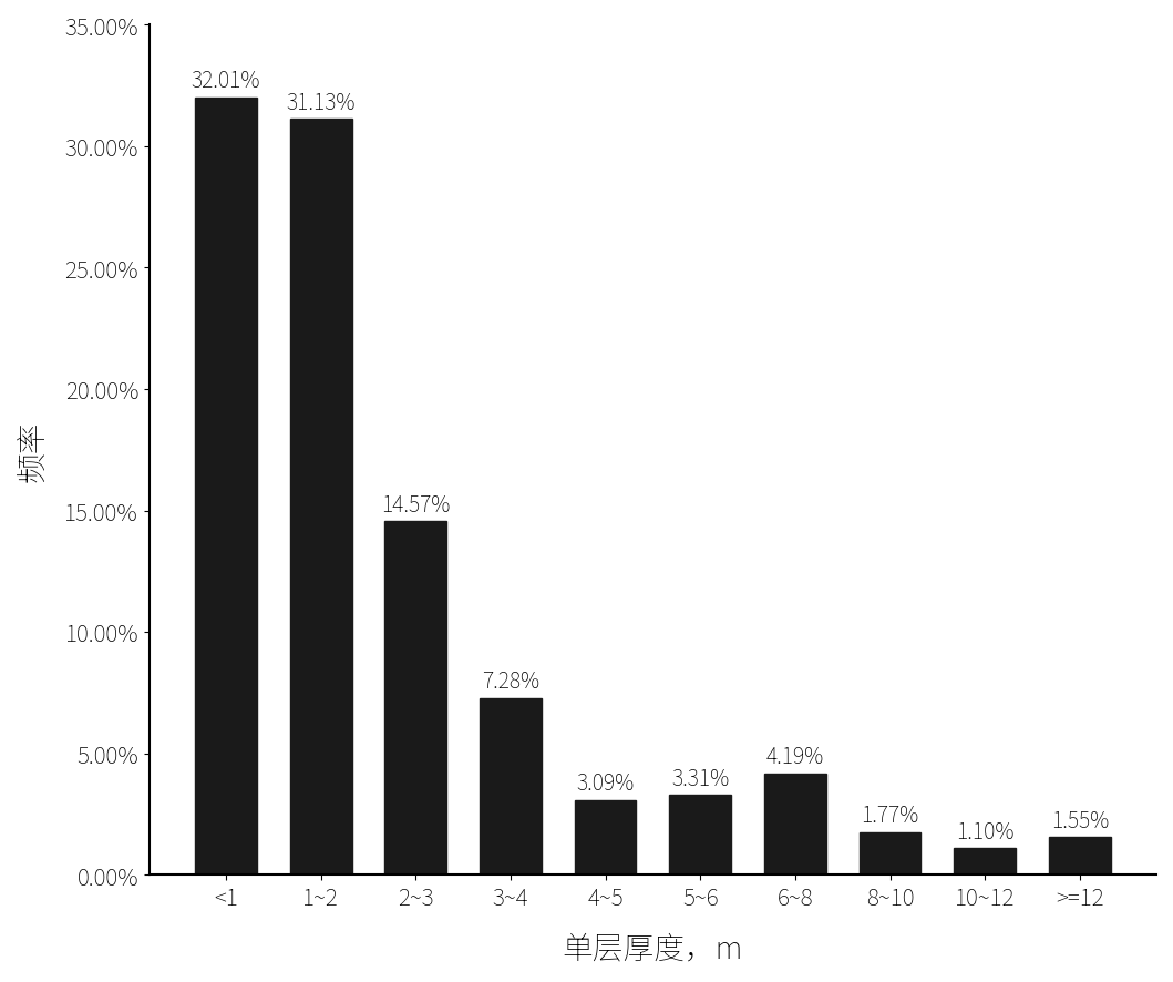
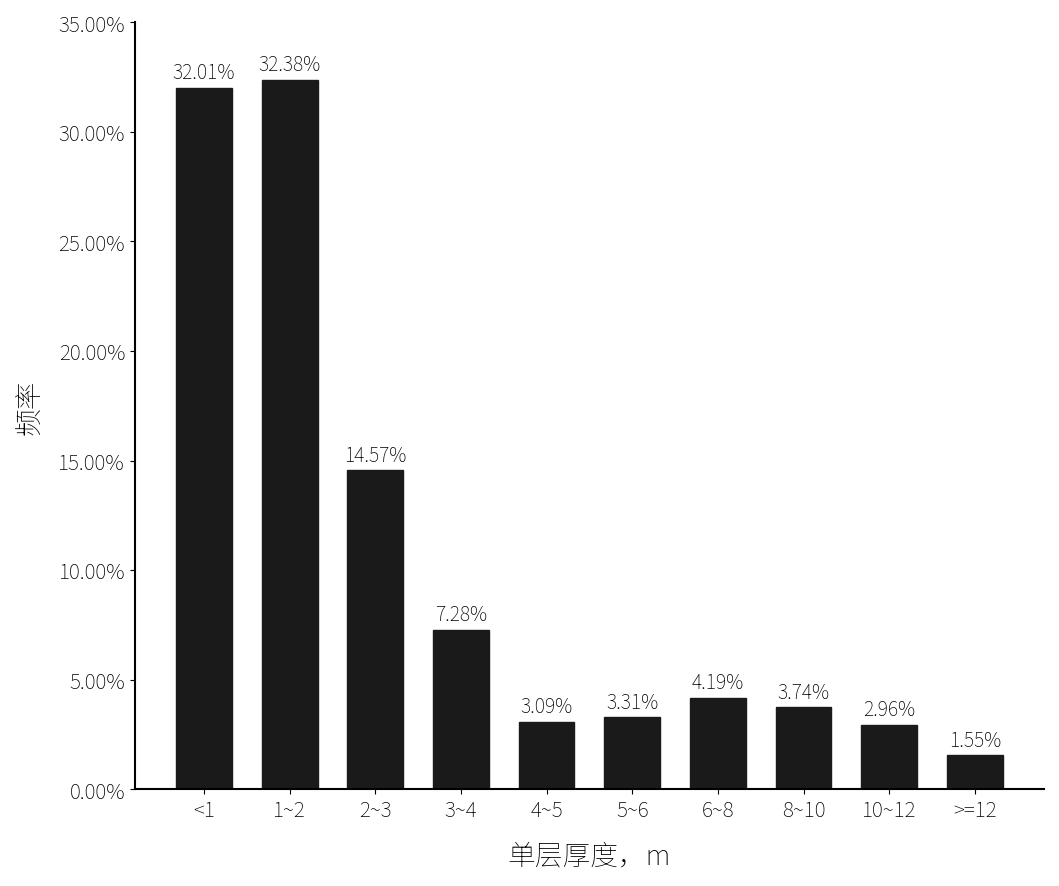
1~2: 31.13% -> 32.38%
8~10: 1.77% -> 3.74%
10~12: 1.10% -> 2.96%
